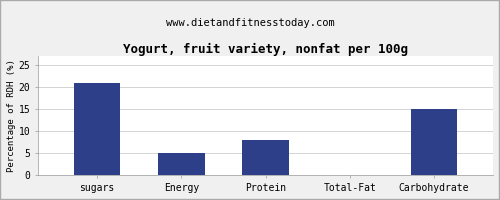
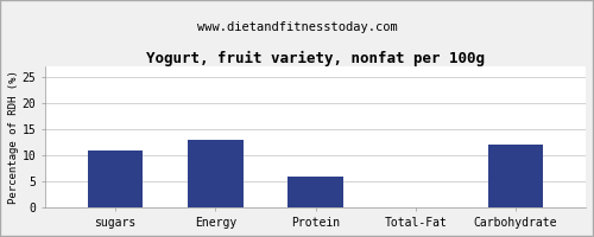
sugars: 21 -> 11
Energy: 5 -> 13
Protein: 8 -> 6
Carbohydrate: 15 -> 12
